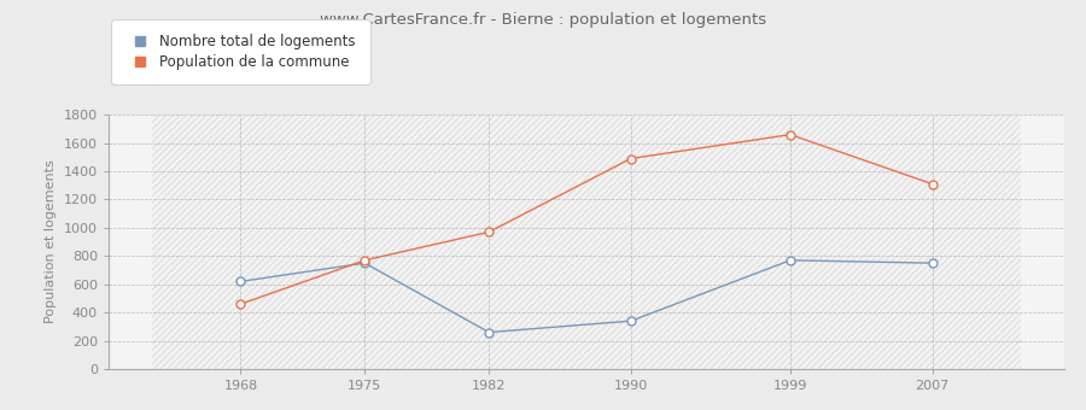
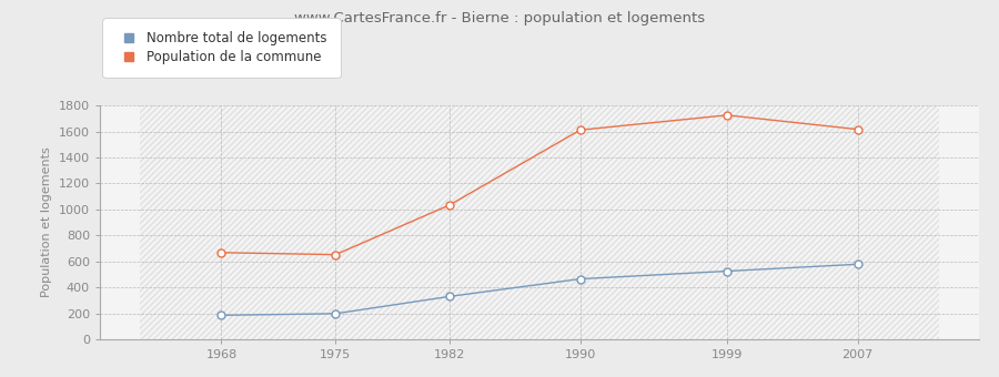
Nombre total de logements/1968: 620 -> 180
Population de la commune/1968: 460 -> 670
Nombre total de logements/1975: 750 -> 200
Population de la commune/1975: 770 -> 650
Nombre total de logements/1982: 260 -> 330
Population de la commune/1982: 970 -> 1040
Nombre total de logements/1990: 340 -> 460
Population de la commune/1990: 1490 -> 1610
Nombre total de logements/1999: 770 -> 520
Population de la commune/1999: 1660 -> 1730
Nombre total de logements/2007: 750 -> 580
Population de la commune/2007: 1310 -> 1620
